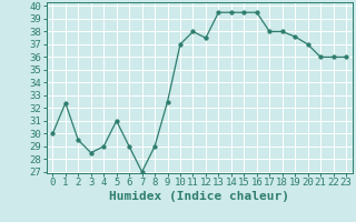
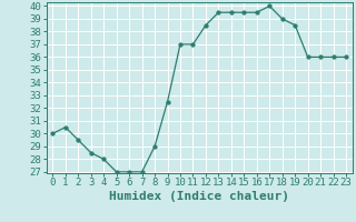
1: 32.4 -> 30.5
4: 29.0 -> 28.0
5: 31.0 -> 27.0
6: 29.0 -> 27.0
11: 38.0 -> 37.0
12: 37.5 -> 38.5
17: 38.0 -> 40.0
18: 38.0 -> 39.0
19: 37.6 -> 38.5
20: 37.0 -> 36.0
